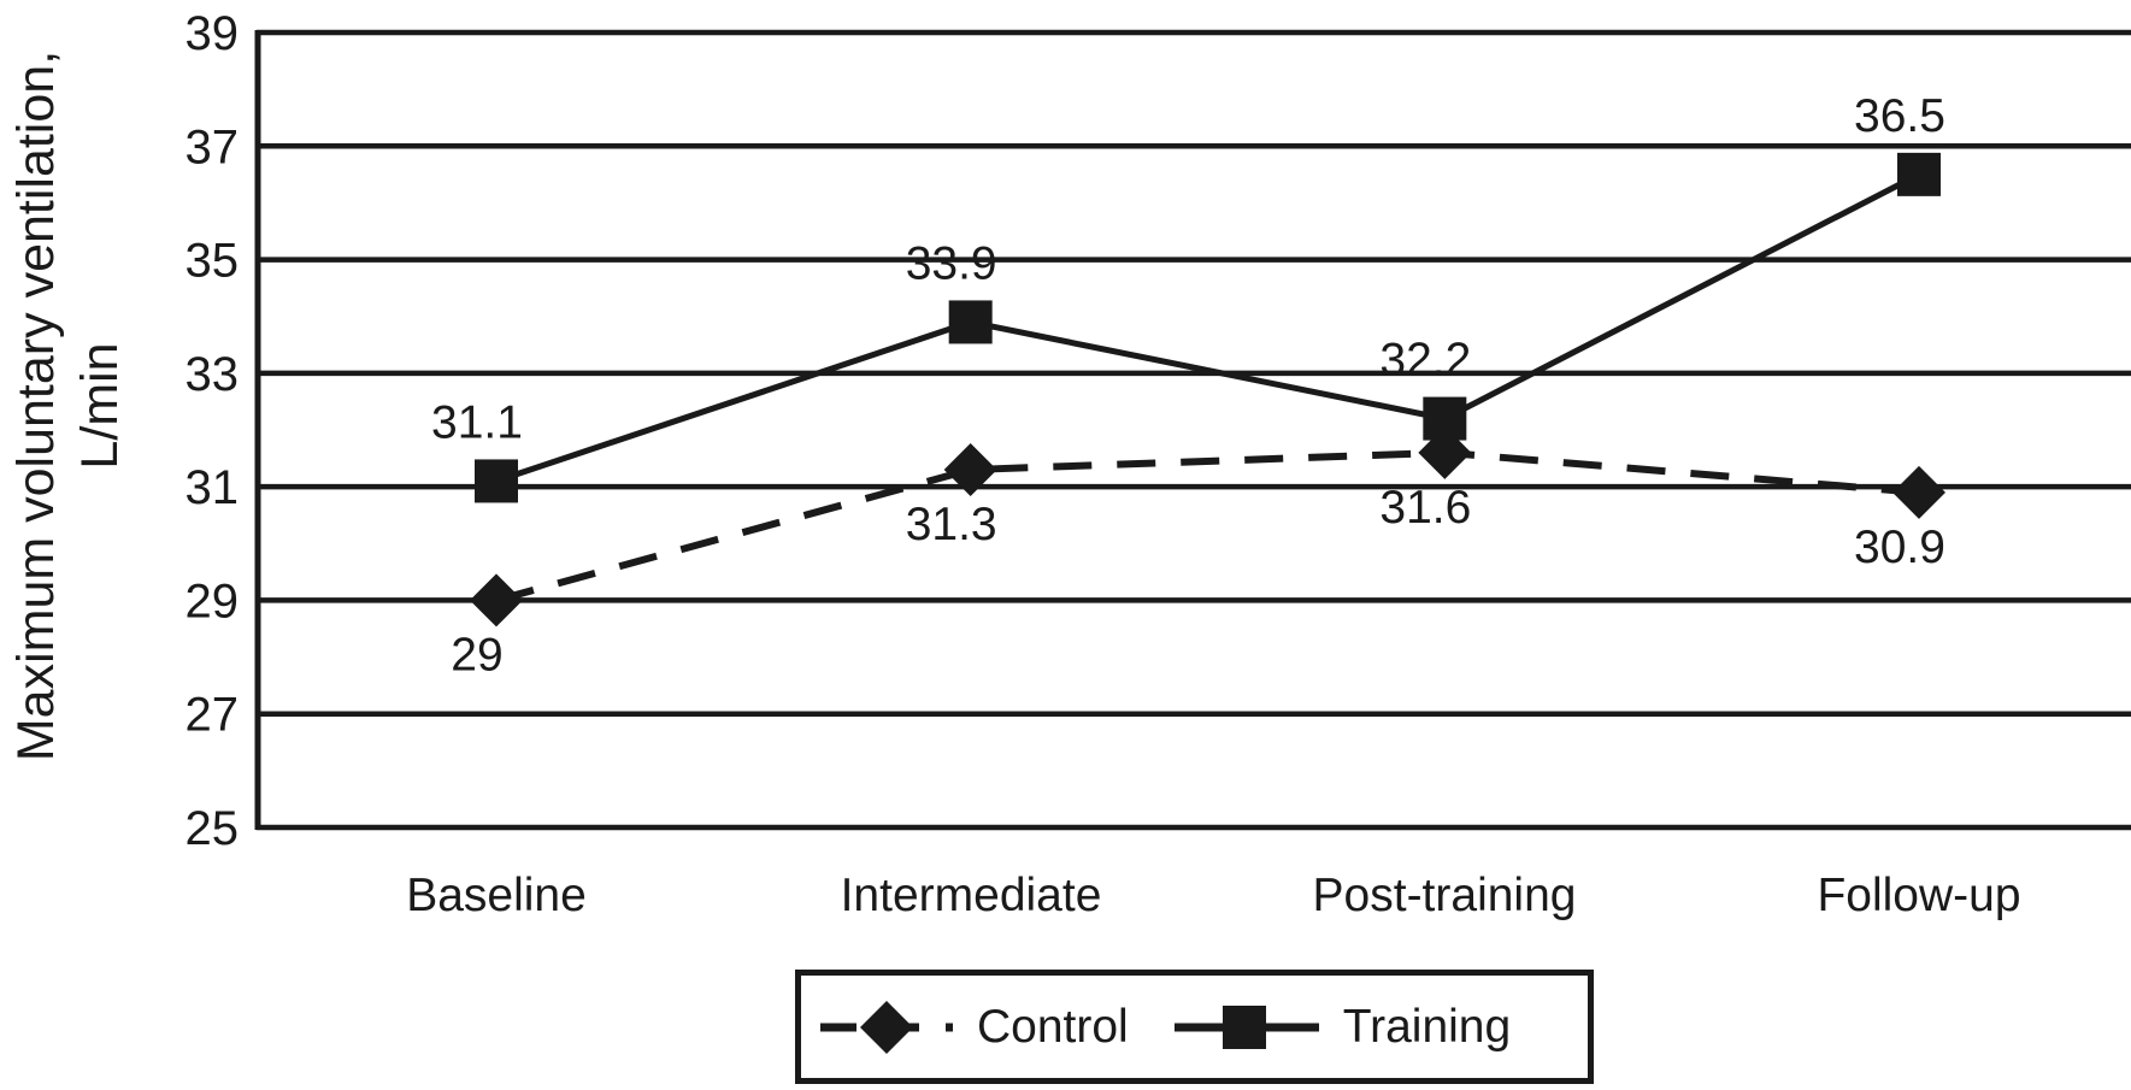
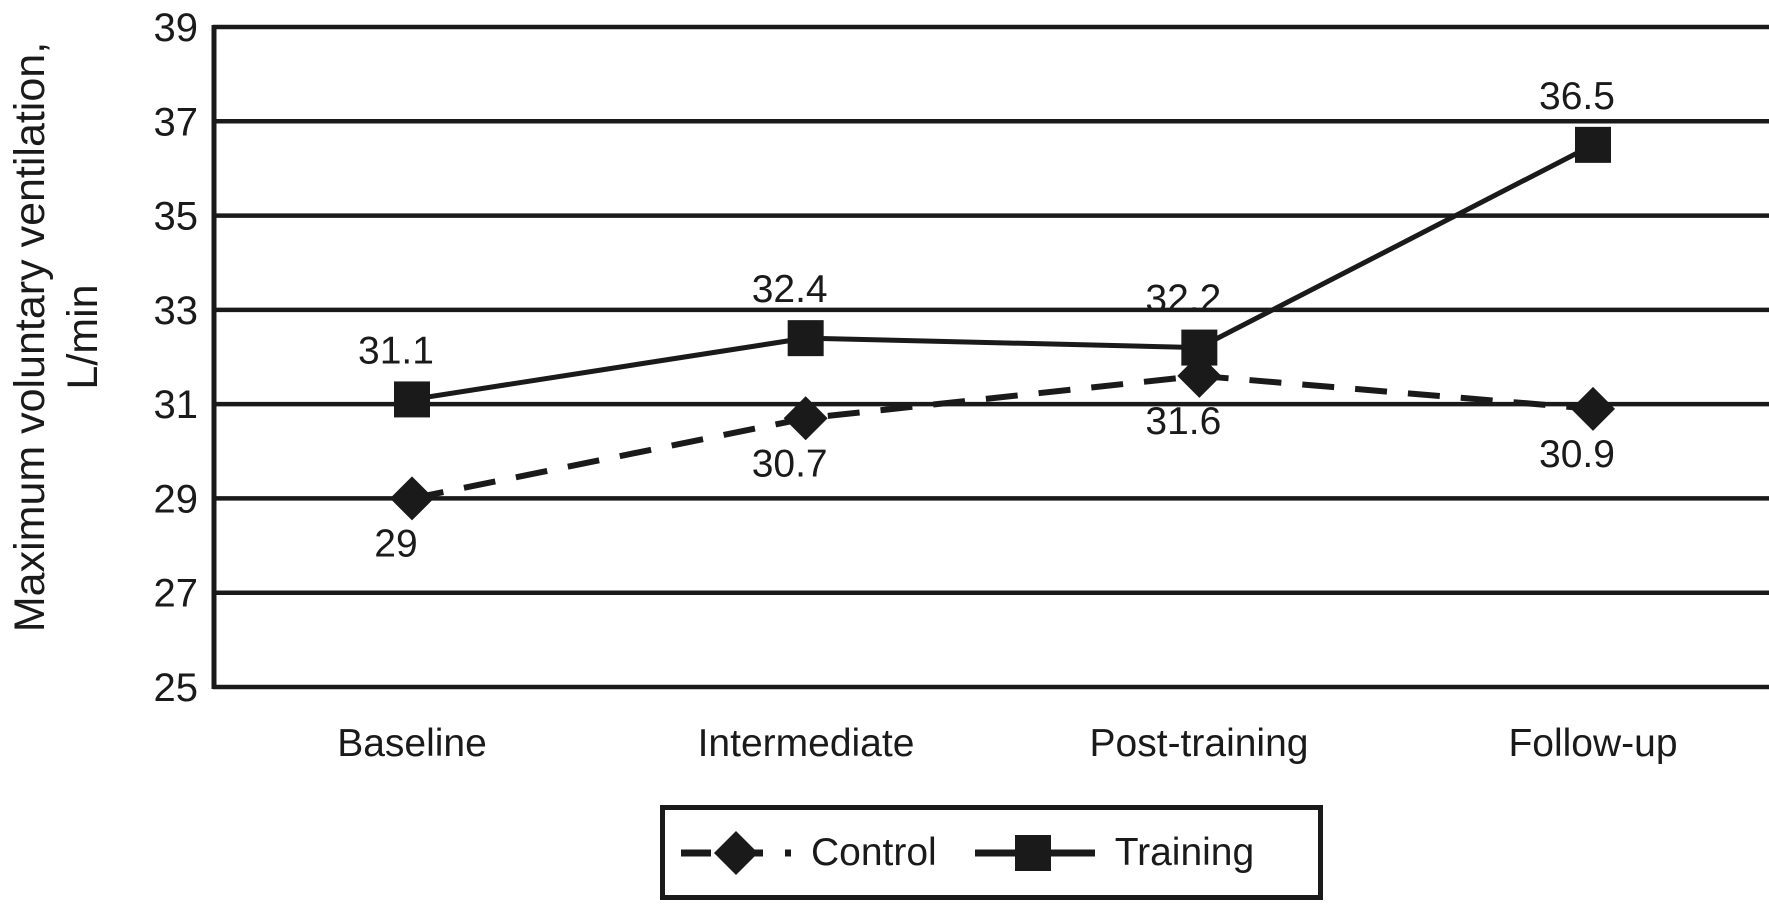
Control/Intermediate: 31.3 -> 30.7
Training/Intermediate: 33.9 -> 32.4
